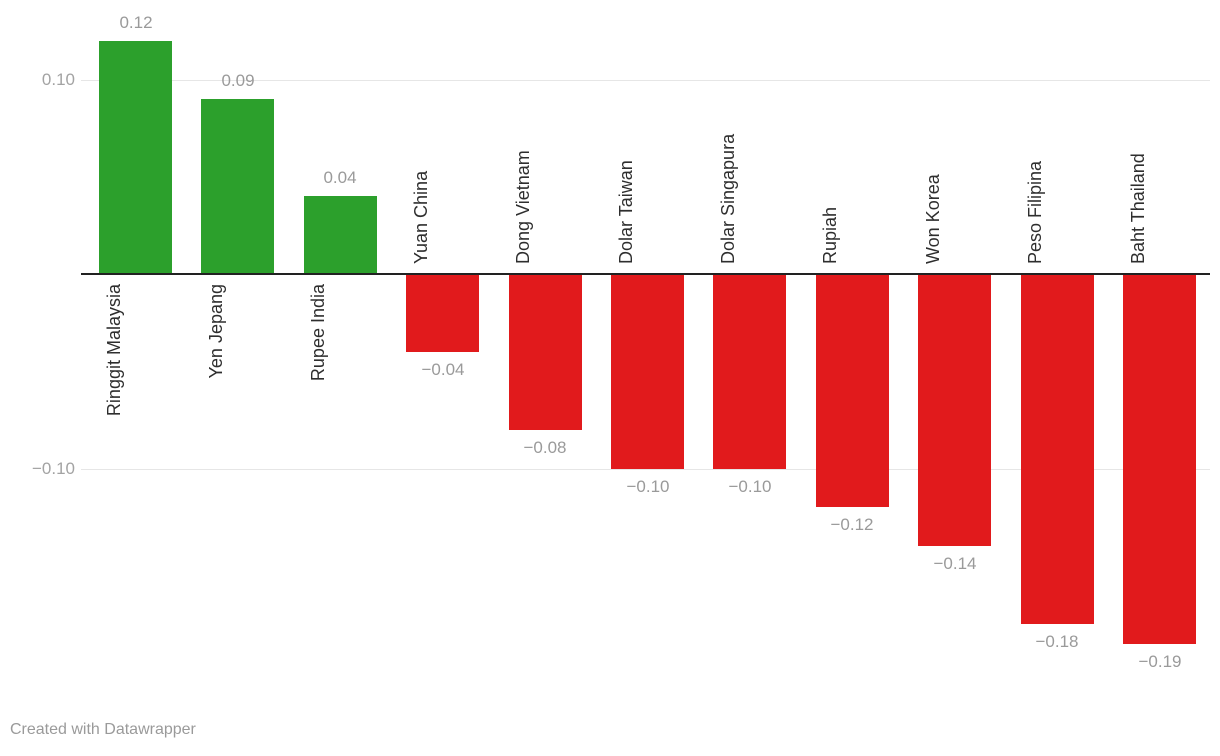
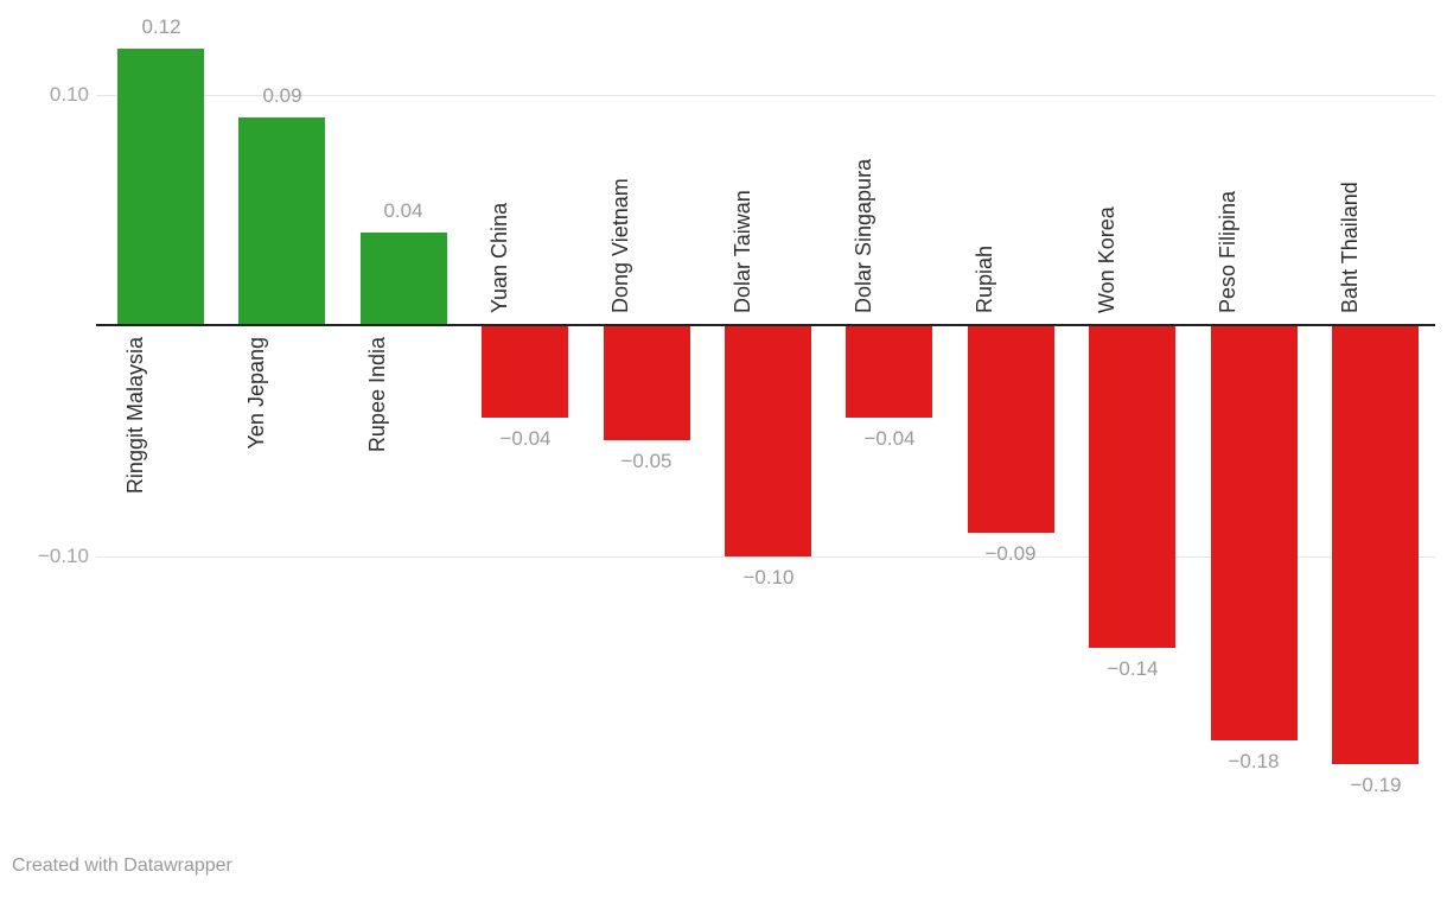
Dong Vietnam: −0.08 -> −0.05
Dolar Singapura: −0.10 -> −0.04
Rupiah: −0.12 -> −0.09
